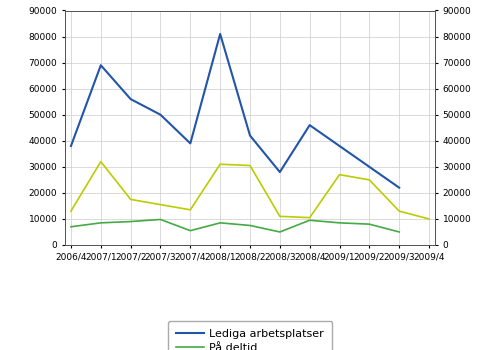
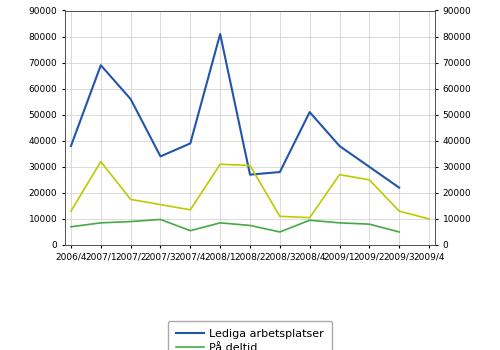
Lediga arbetsplatser/2007/3: 50000 -> 34000
Lediga arbetsplatser/2008/2: 42000 -> 27000
Lediga arbetsplatser/2008/4: 46000 -> 51000
